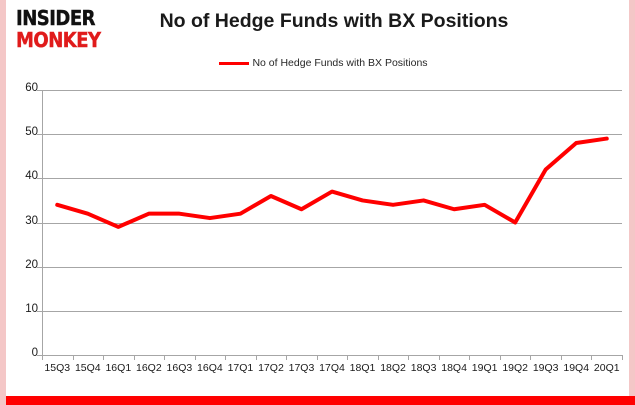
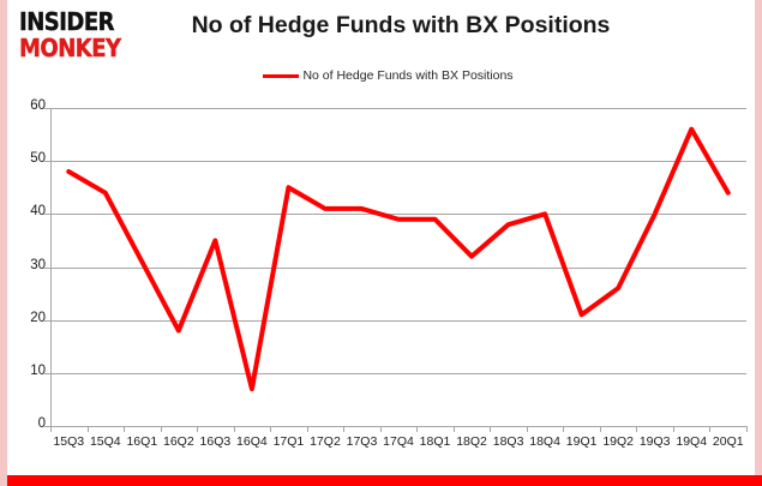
15Q3: 34 -> 48
15Q4: 32 -> 44
16Q1: 29 -> 31
16Q2: 32 -> 18
16Q3: 32 -> 35
16Q4: 31 -> 7
17Q1: 32 -> 45
17Q2: 36 -> 41
17Q3: 33 -> 41
17Q4: 37 -> 39
18Q1: 35 -> 39
18Q2: 34 -> 32
18Q3: 35 -> 38
18Q4: 33 -> 40
19Q1: 34 -> 21
19Q2: 30 -> 26
19Q3: 42 -> 40
19Q4: 48 -> 56
20Q1: 49 -> 44
